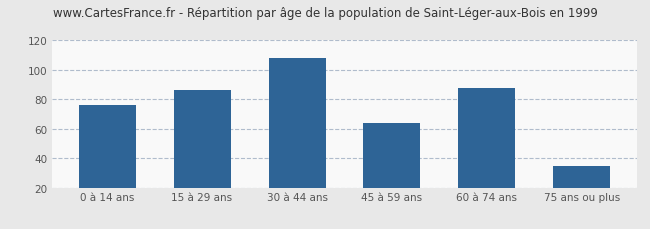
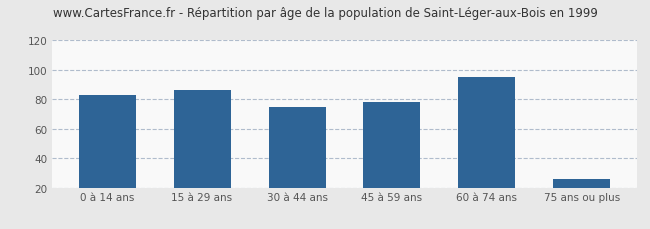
0 à 14 ans: 76 -> 83
30 à 44 ans: 108 -> 75
45 à 59 ans: 64 -> 78
60 à 74 ans: 88 -> 95
75 ans ou plus: 35 -> 26
